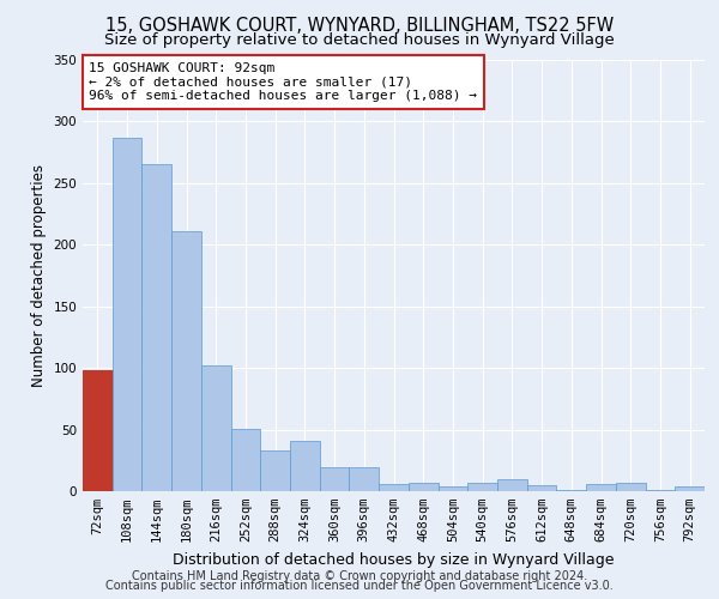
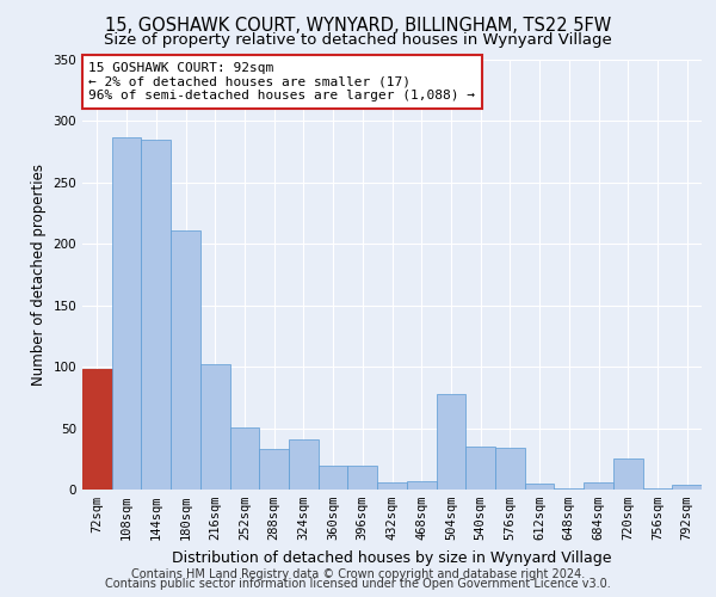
144sqm: 265 -> 285
504sqm: 4 -> 78
540sqm: 7 -> 35
576sqm: 10 -> 34
720sqm: 7 -> 25
